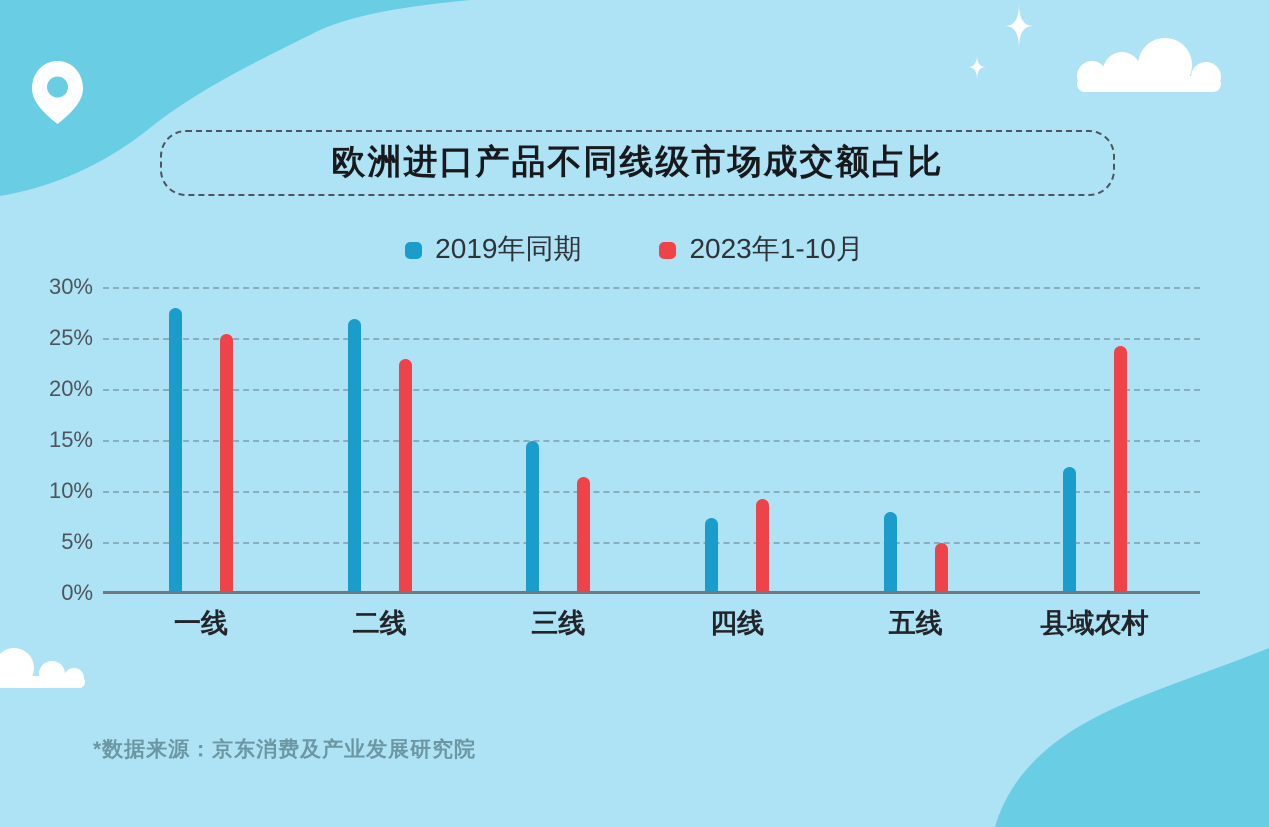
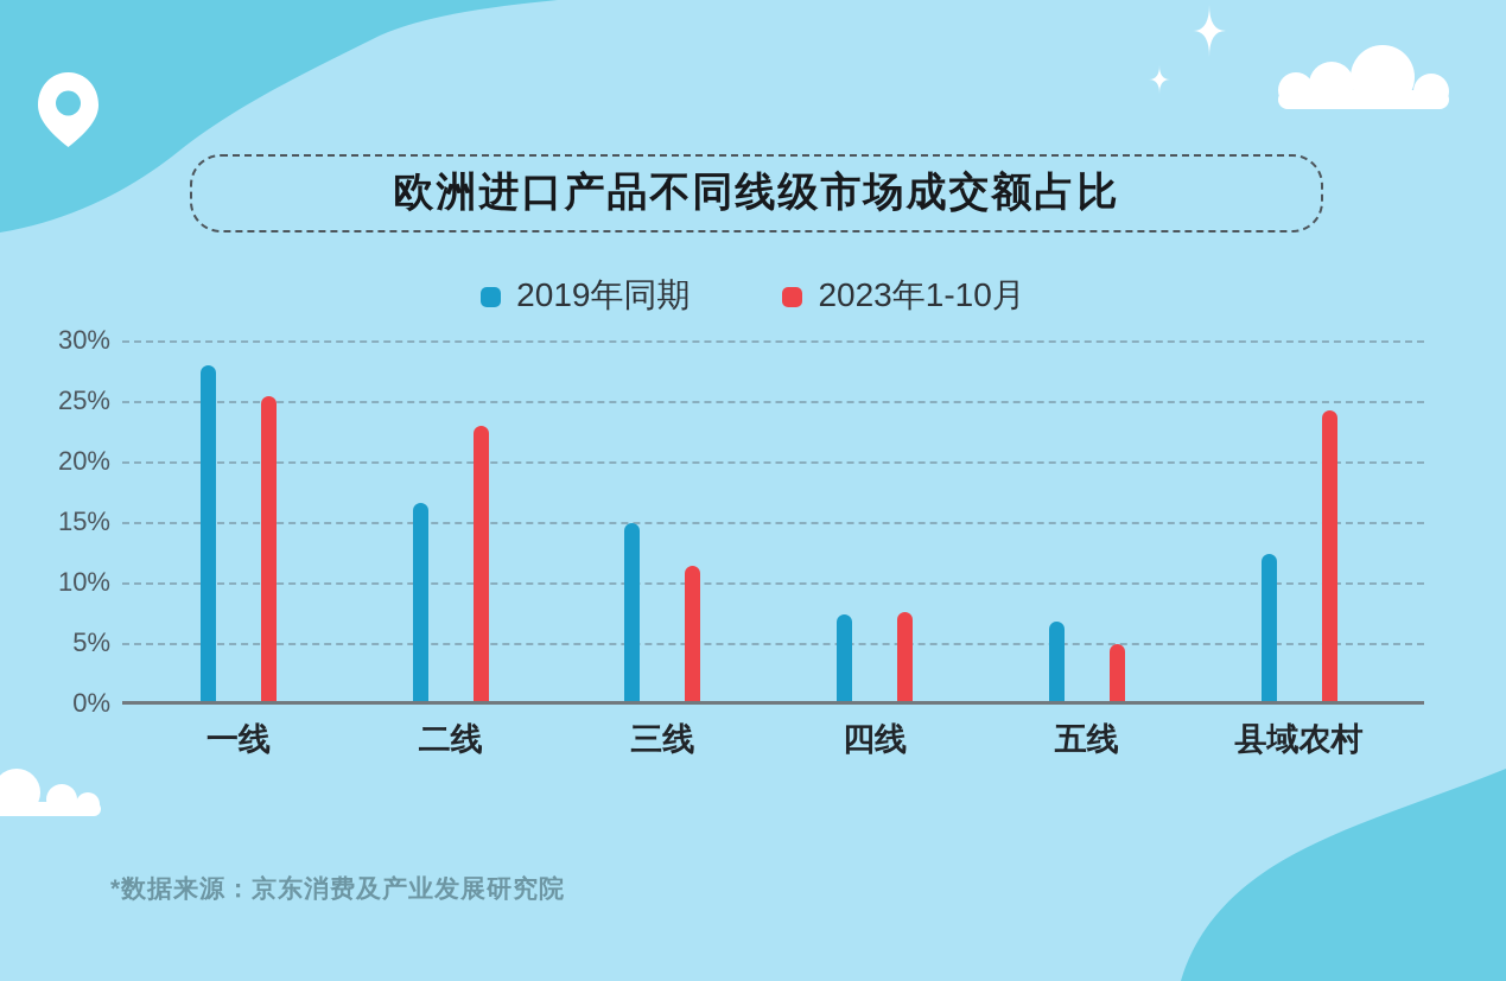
2019年同期/二线: 27.0% -> 16.7%
2023年1-10月/四线: 9.3% -> 7.6%
2019年同期/五线: 8.0% -> 6.9%
